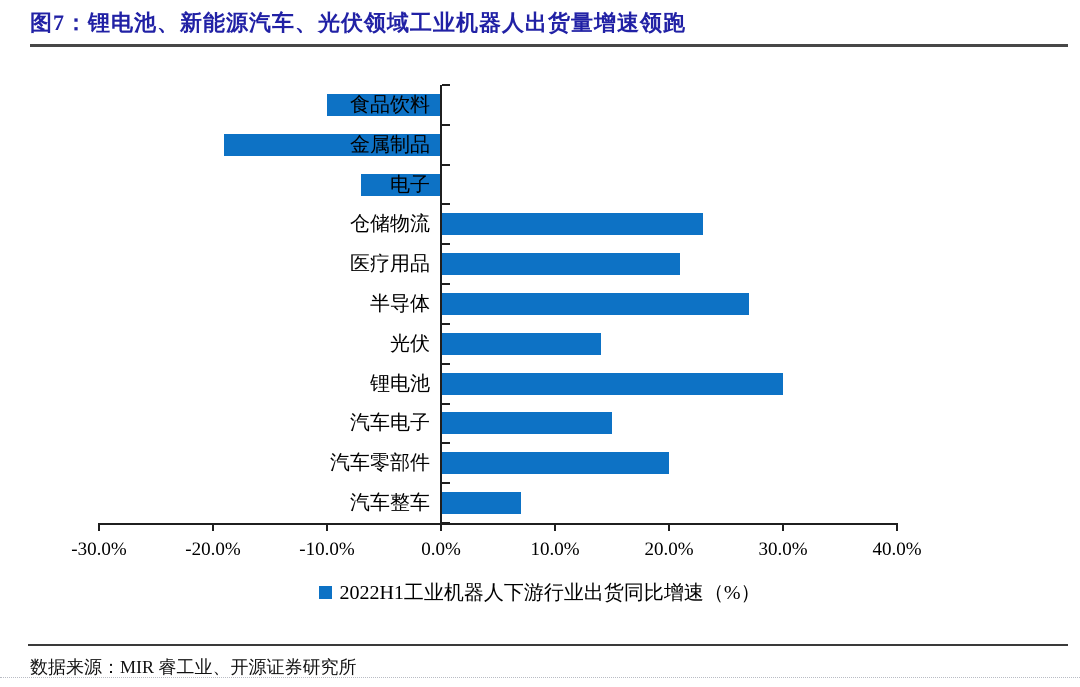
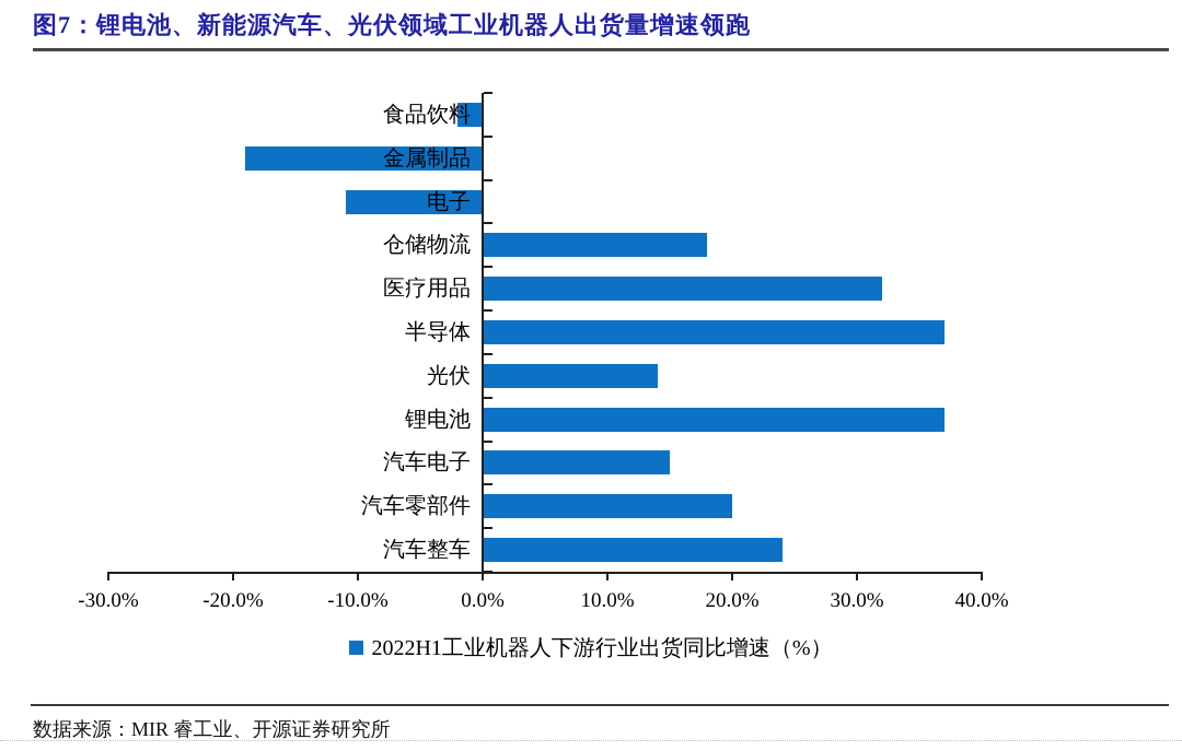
食品饮料: -10% -> -2%
电子: -7% -> -11%
仓储物流: 23% -> 18%
医疗用品: 21% -> 32%
半导体: 27% -> 37%
锂电池: 30% -> 37%
汽车整车: 7% -> 24%
